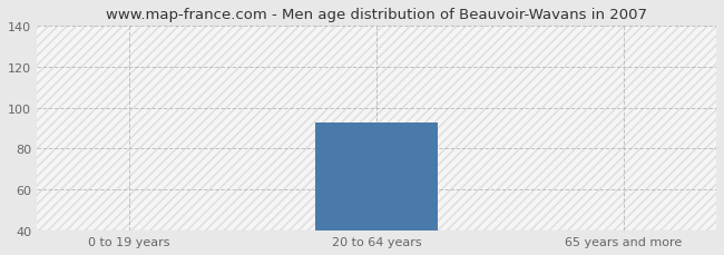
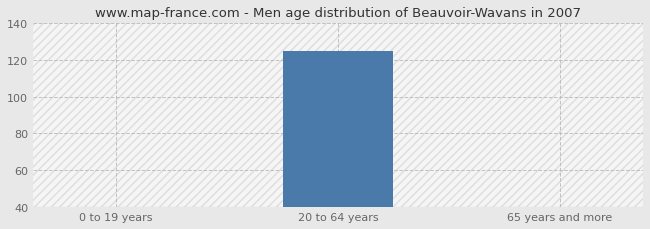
20 to 64 years: 93 -> 125
